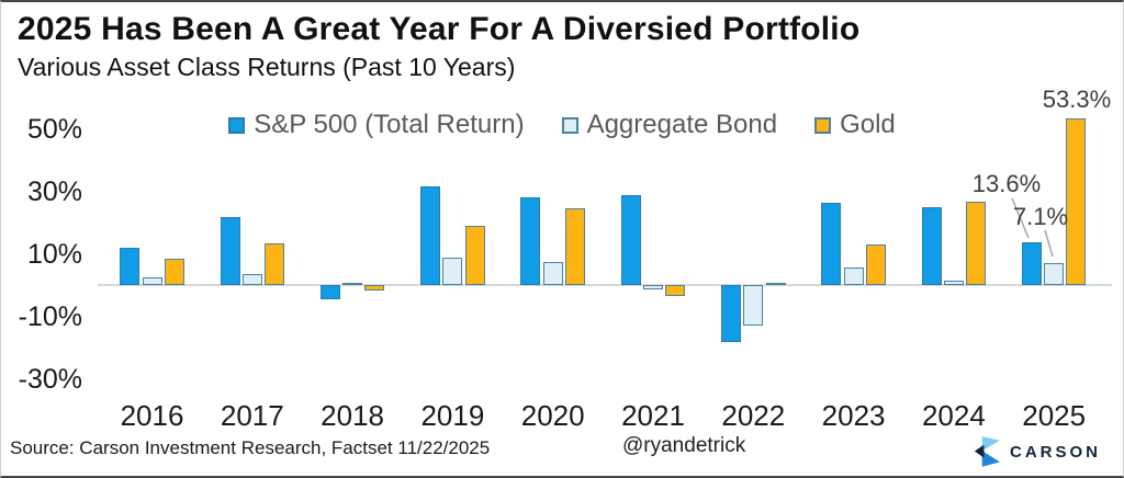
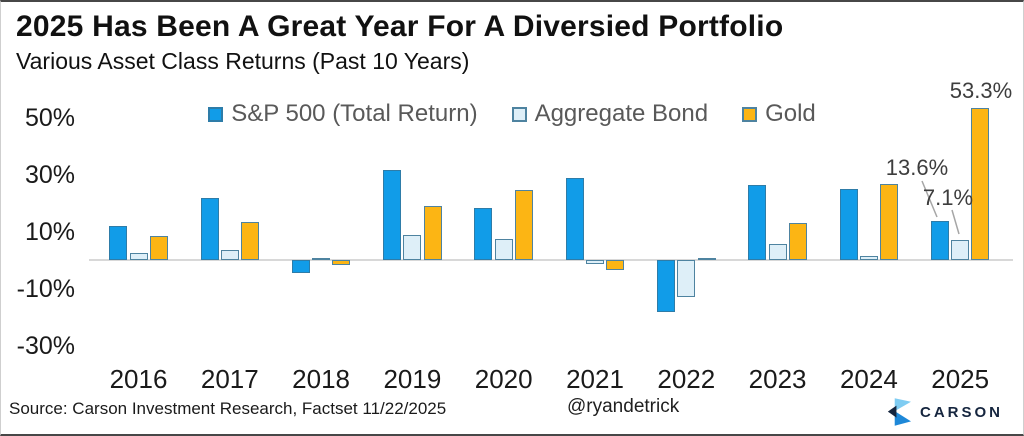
S&P 500 (Total Return)/2020: 28% -> 18%
